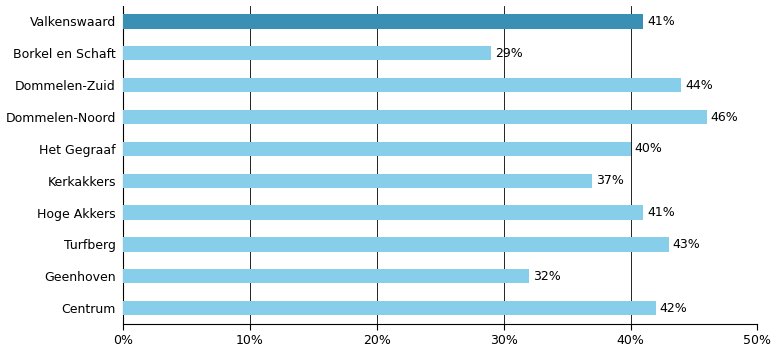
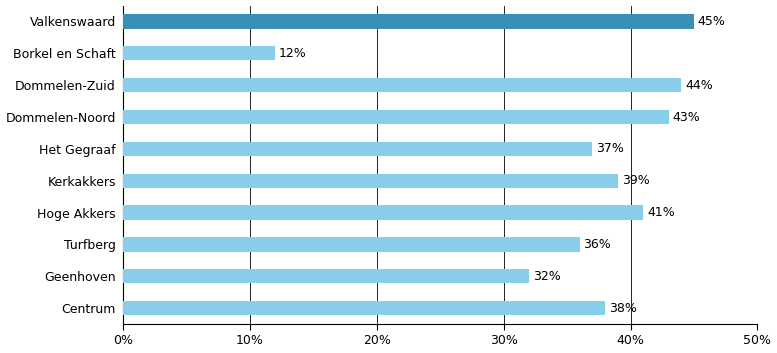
Valkenswaard: 41% -> 45%
Borkel en Schaft: 29% -> 12%
Dommelen-Noord: 46% -> 43%
Het Gegraaf: 40% -> 37%
Kerkakkers: 37% -> 39%
Turfberg: 43% -> 36%
Centrum: 42% -> 38%
